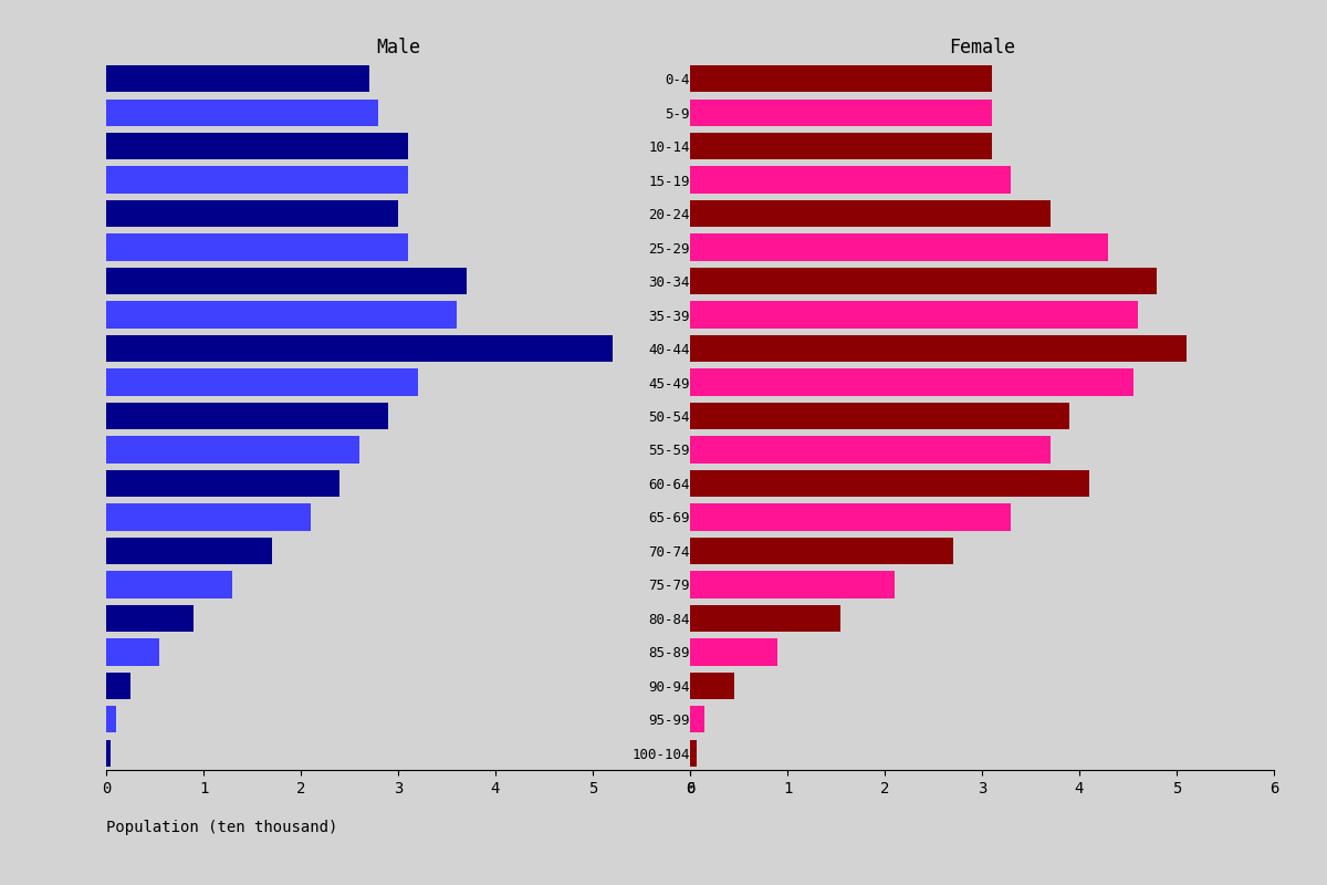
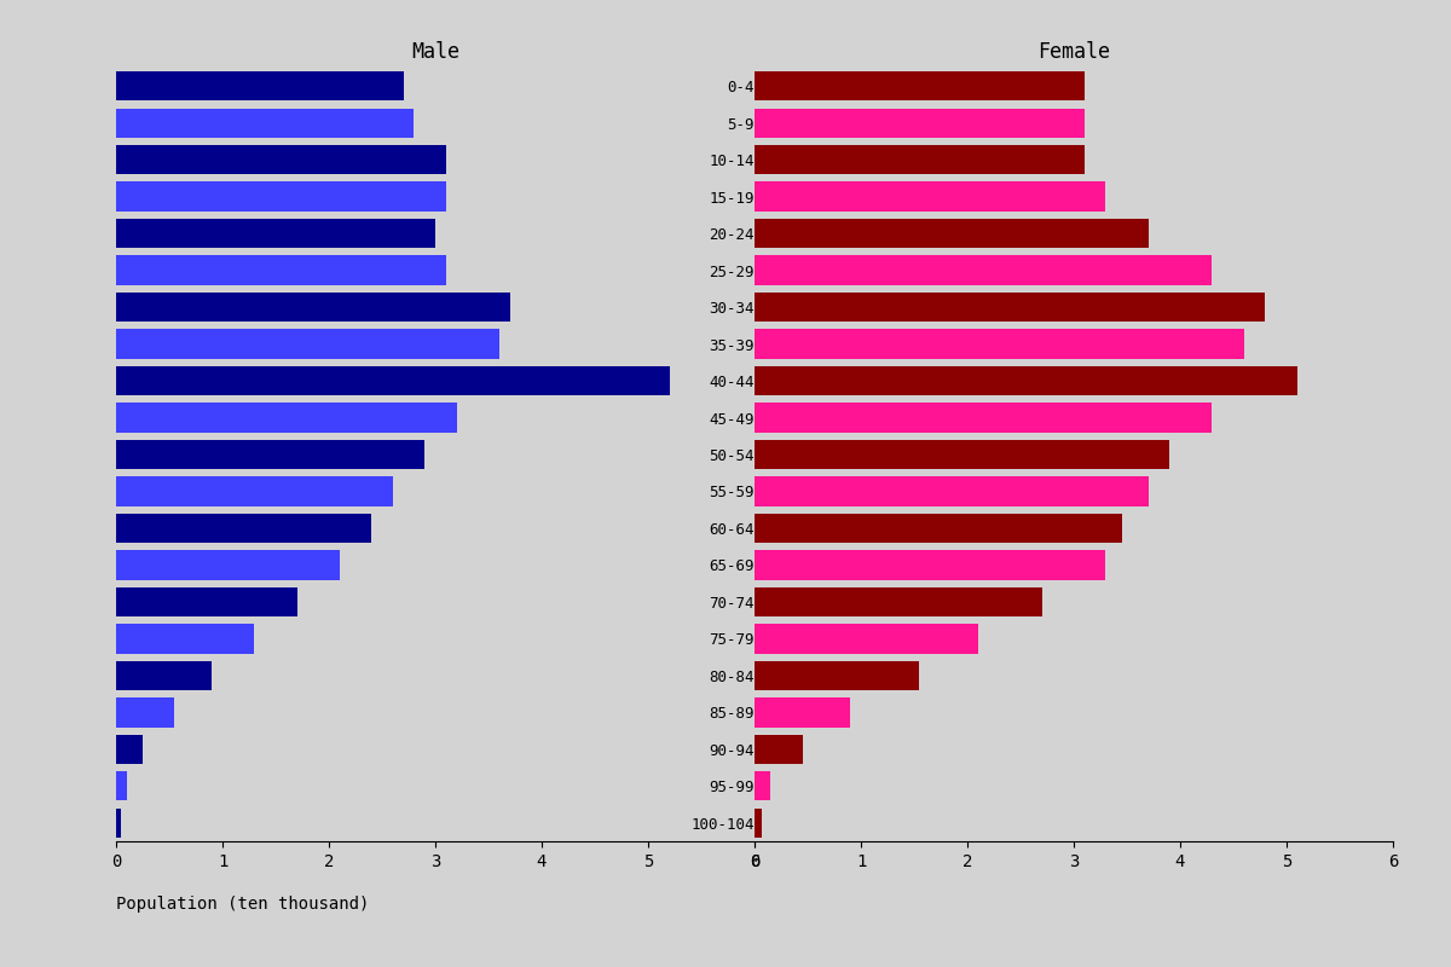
Female/45-49: 4.56 -> 4.30
Female/60-64: 4.10 -> 3.45
